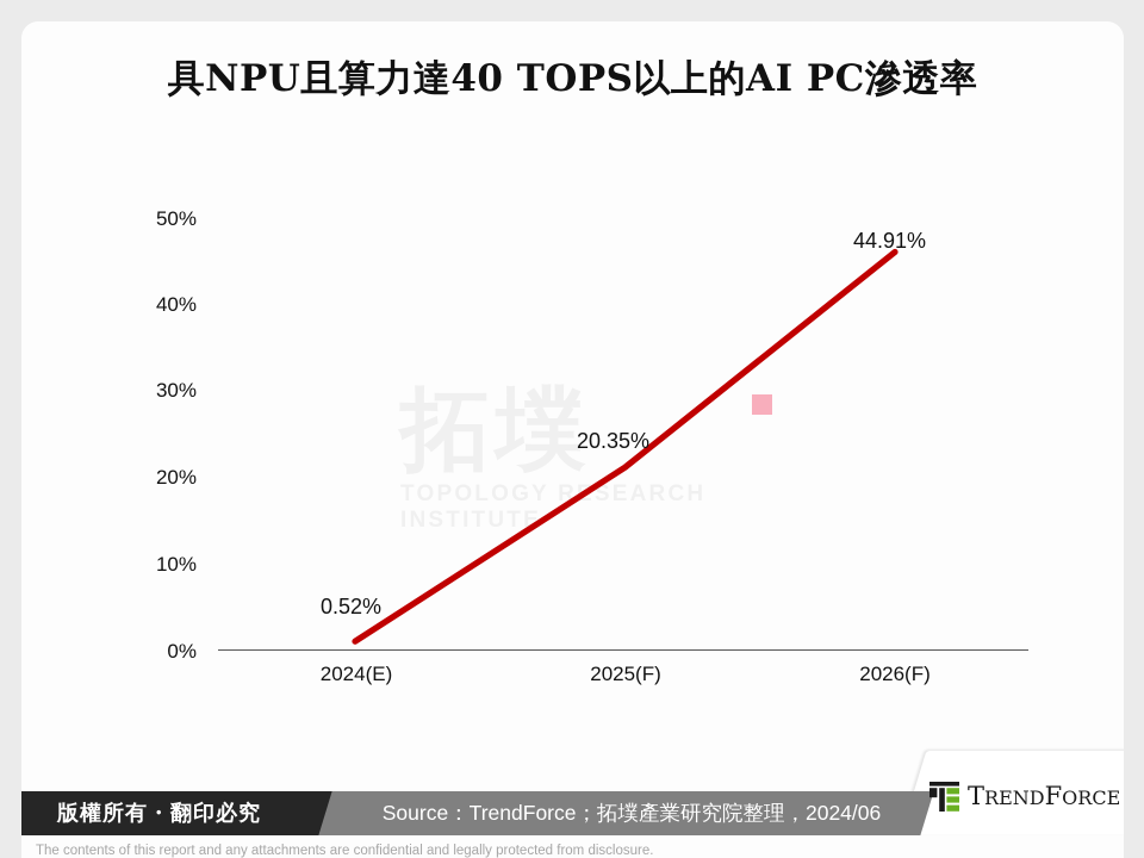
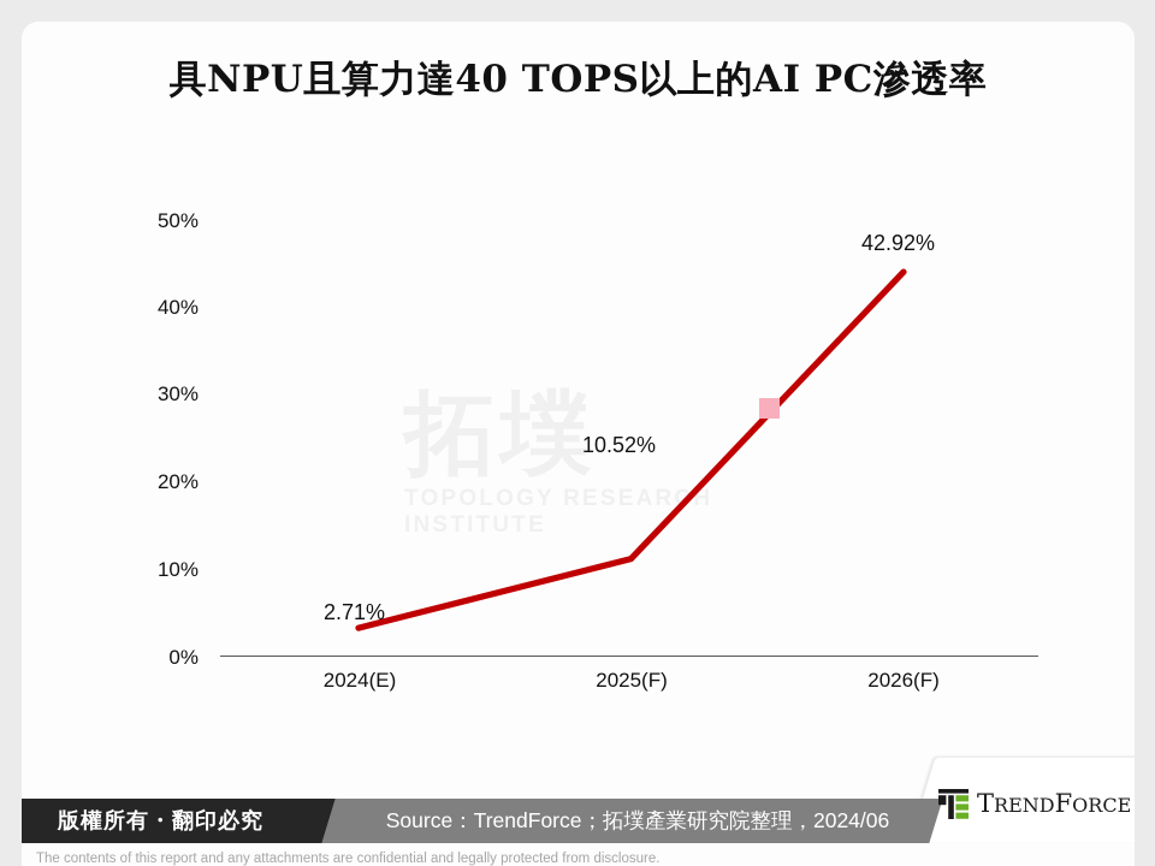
2024(E): 0.52% -> 2.71%
2025(F): 20.35% -> 10.52%
2026(F): 44.91% -> 42.92%
